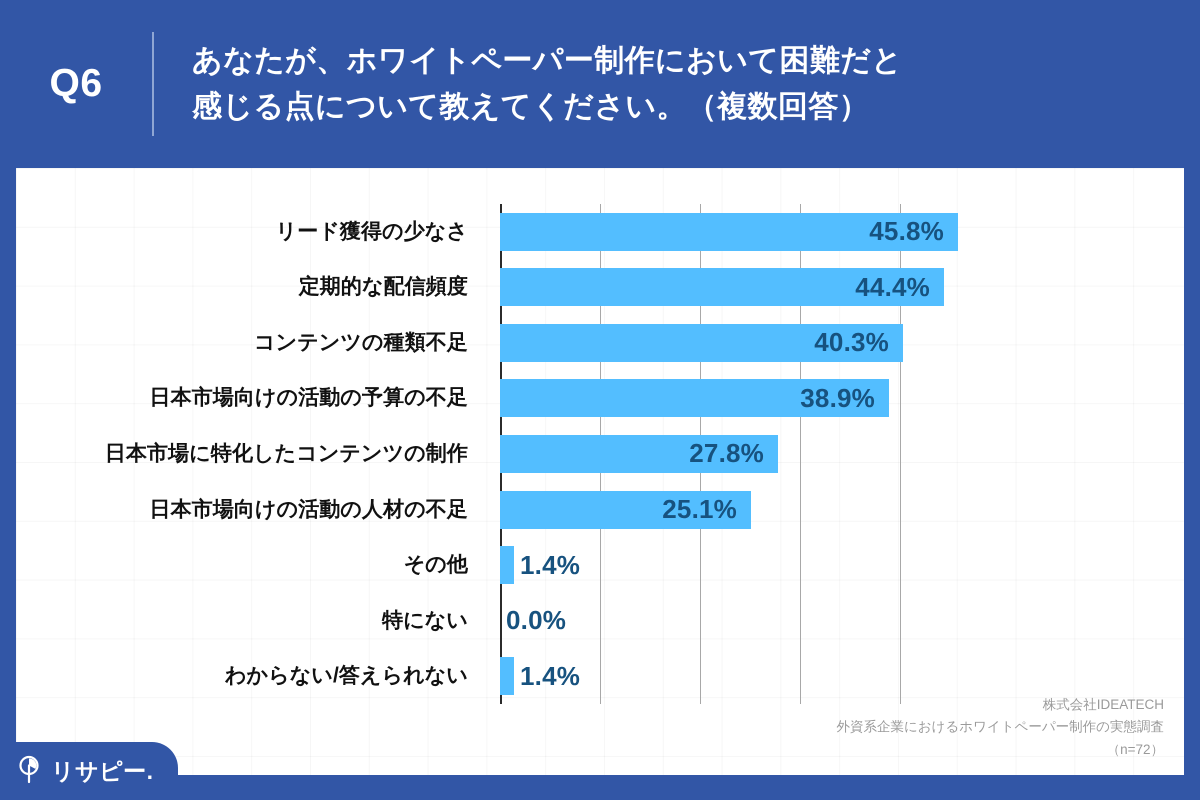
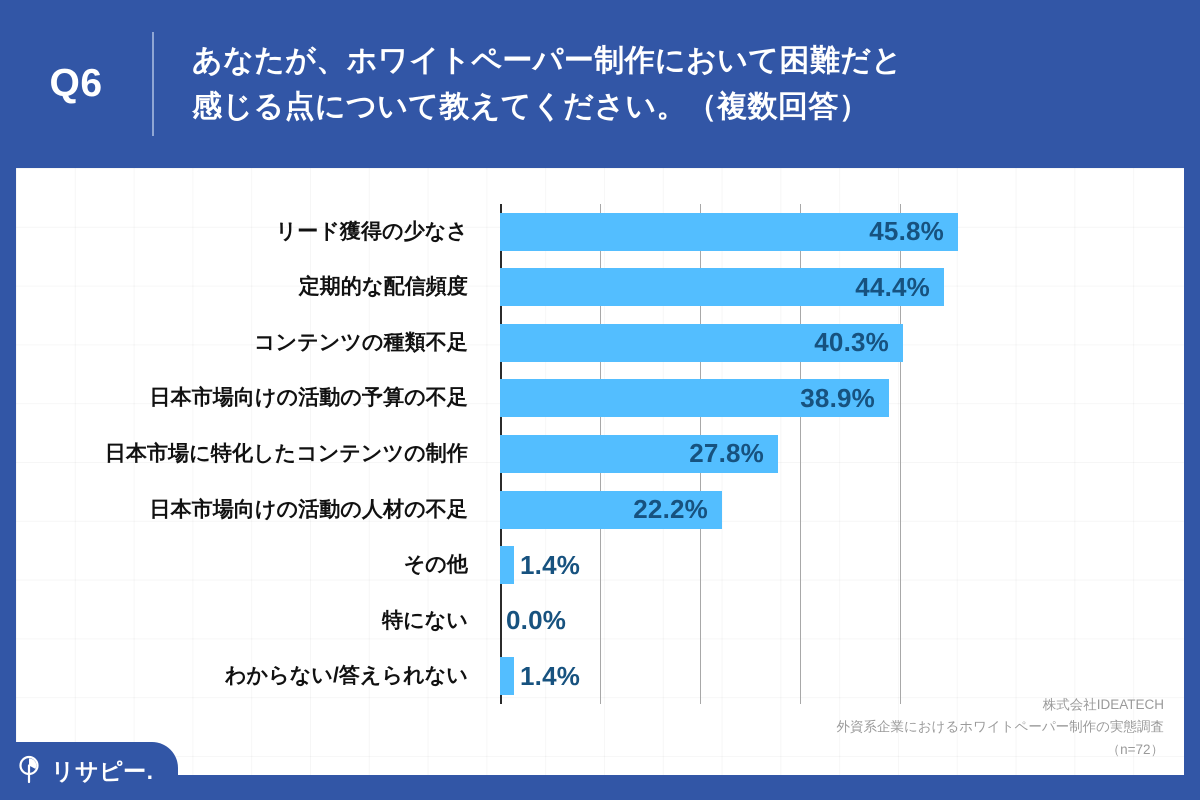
日本市場向けの活動の人材の不足: 25.1% -> 22.2%
